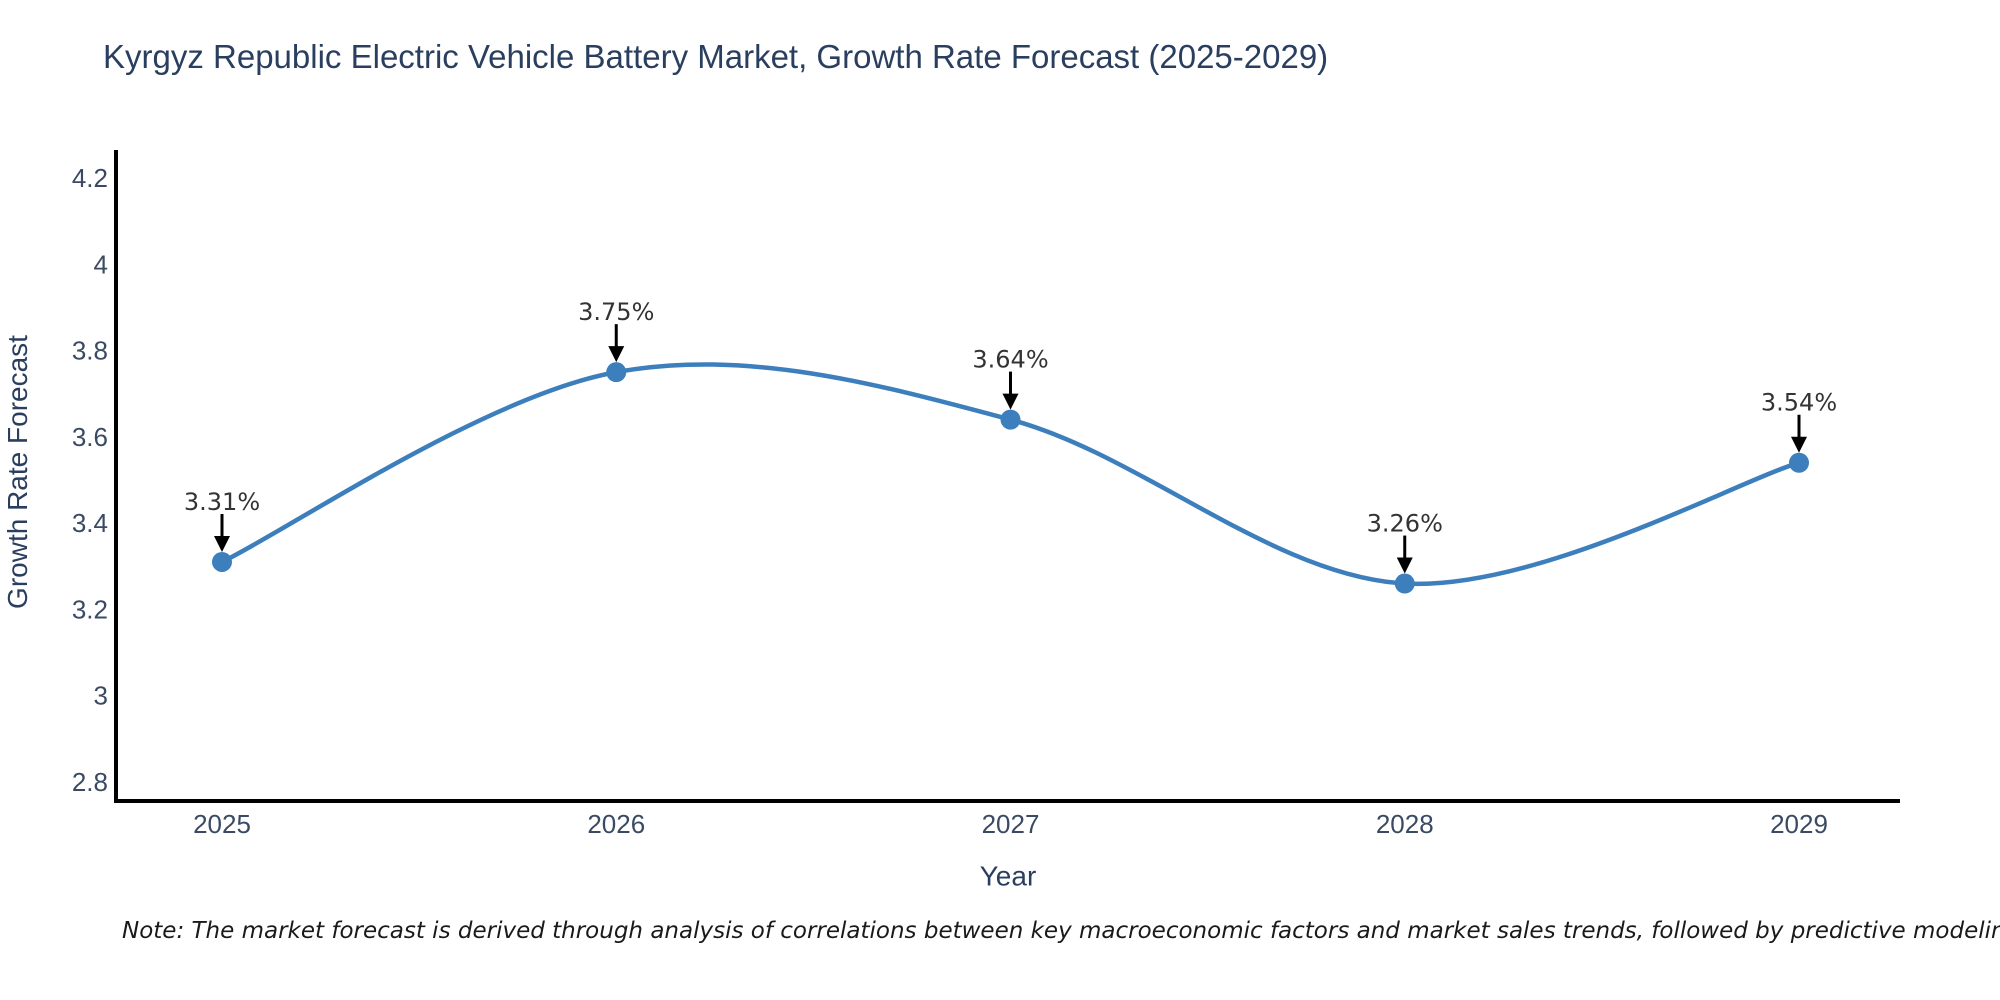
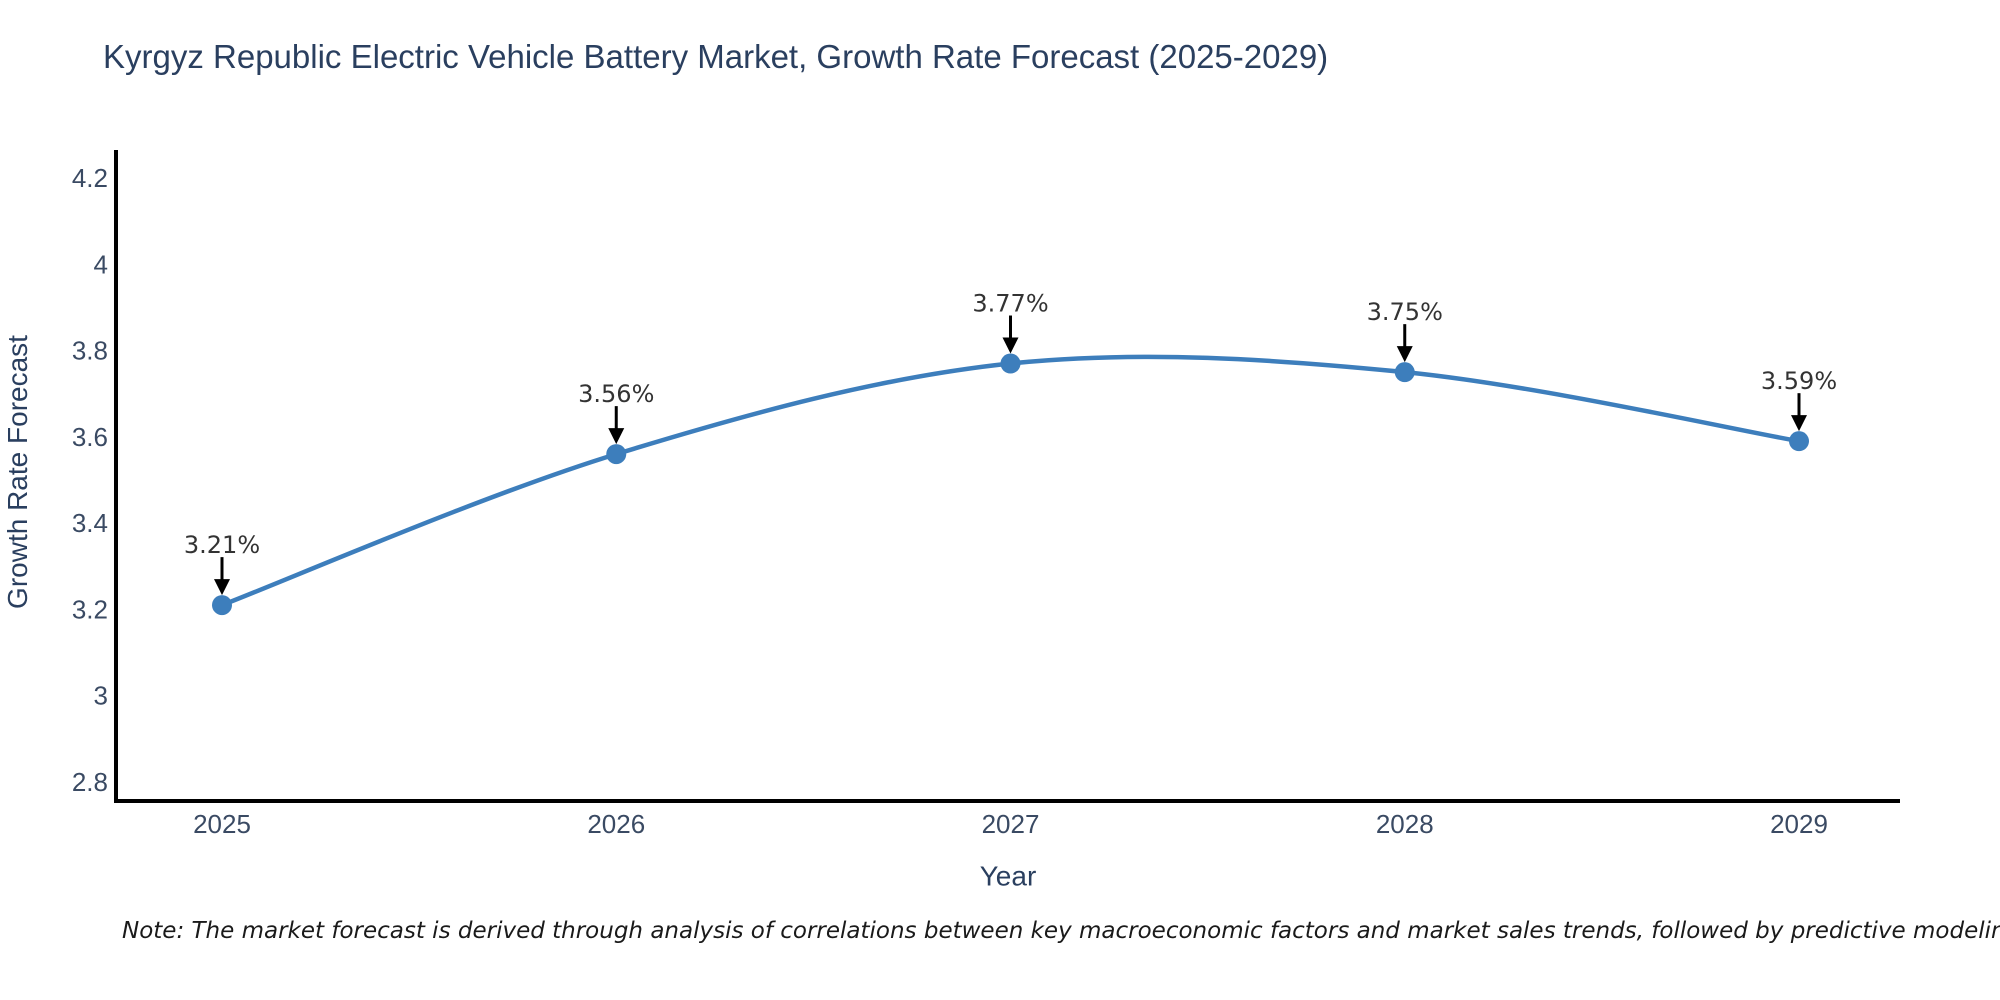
2025: 3.31% -> 3.21%
2026: 3.75% -> 3.56%
2027: 3.64% -> 3.77%
2028: 3.26% -> 3.75%
2029: 3.54% -> 3.59%
